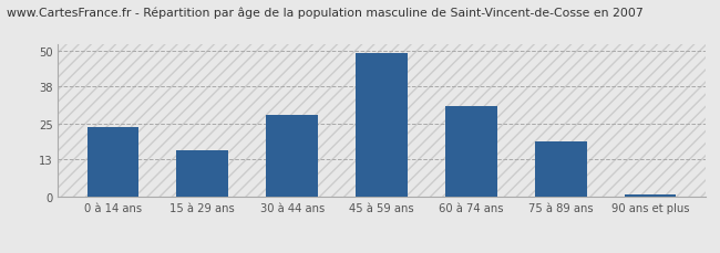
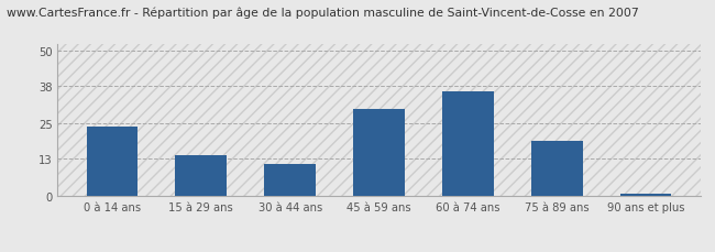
15 à 29 ans: 16 -> 14
30 à 44 ans: 28 -> 11
45 à 59 ans: 49 -> 30
60 à 74 ans: 31 -> 36
